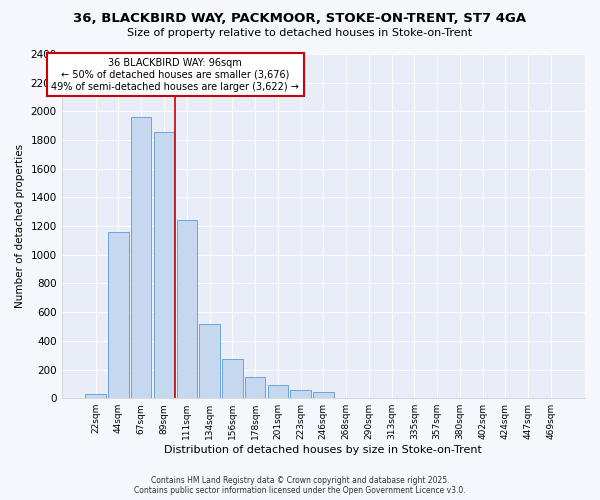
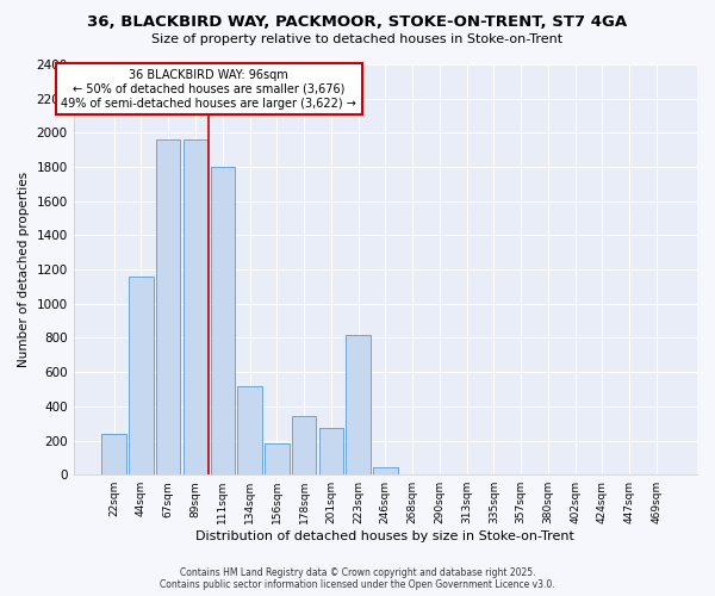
22sqm: 30 -> 240
89sqm: 1860 -> 1960
111sqm: 1240 -> 1800
156sqm: 280 -> 180
178sqm: 150 -> 340
201sqm: 90 -> 270
223sqm: 60 -> 820
